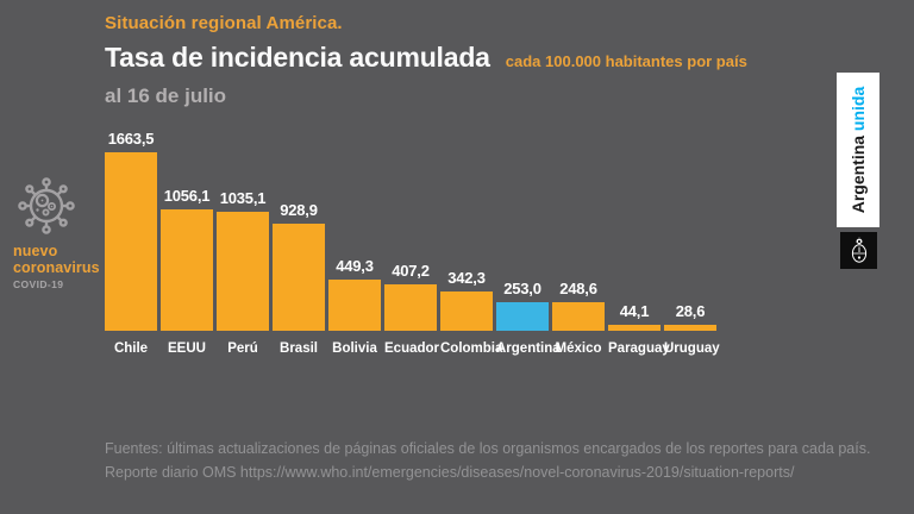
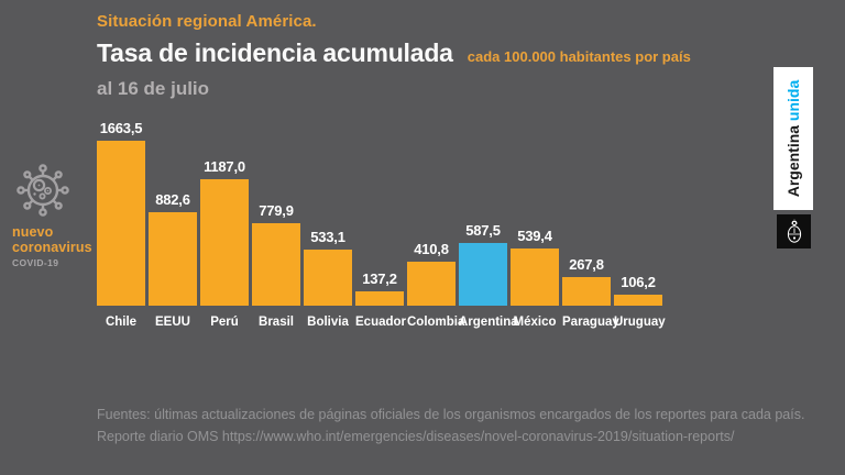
EEUU: 1056,1 -> 882,6
Perú: 1035,1 -> 1187,0
Brasil: 928,9 -> 779,9
Bolivia: 449,3 -> 533,1
Ecuador: 407,2 -> 137,2
Colombia: 342,3 -> 410,8
Argentina: 253,0 -> 587,5
México: 248,6 -> 539,4
Paraguay: 44,1 -> 267,8
Uruguay: 28,6 -> 106,2
